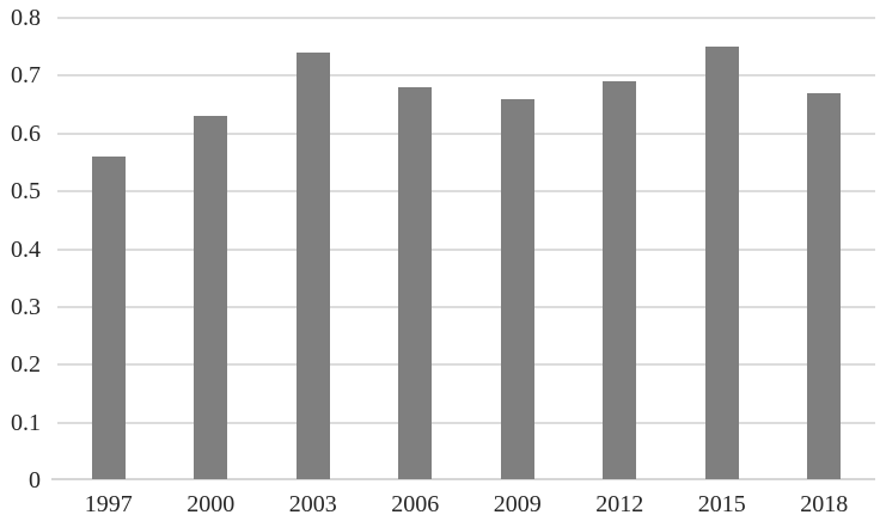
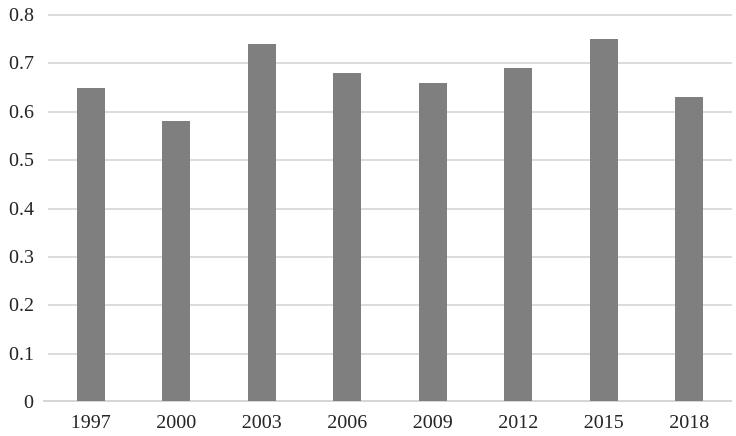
1997: 0.56 -> 0.65
2000: 0.63 -> 0.58
2018: 0.67 -> 0.63
